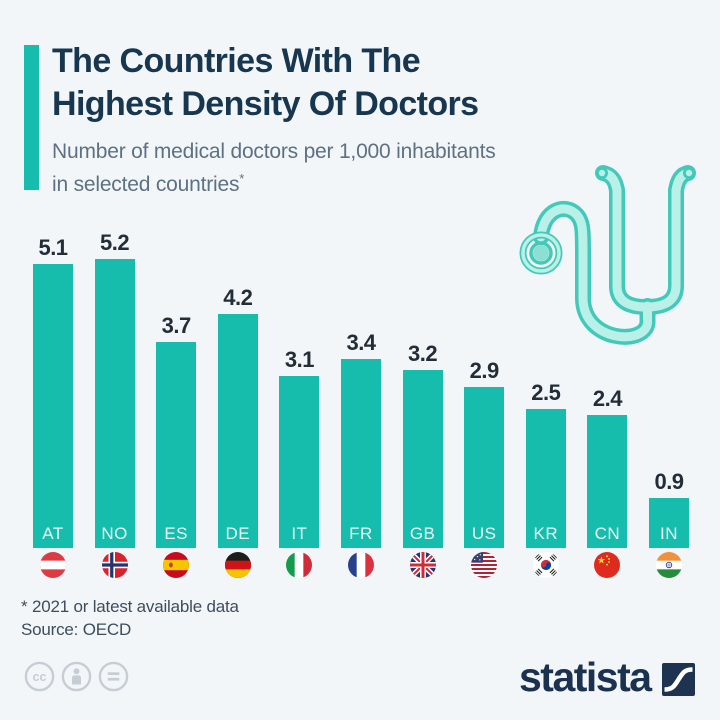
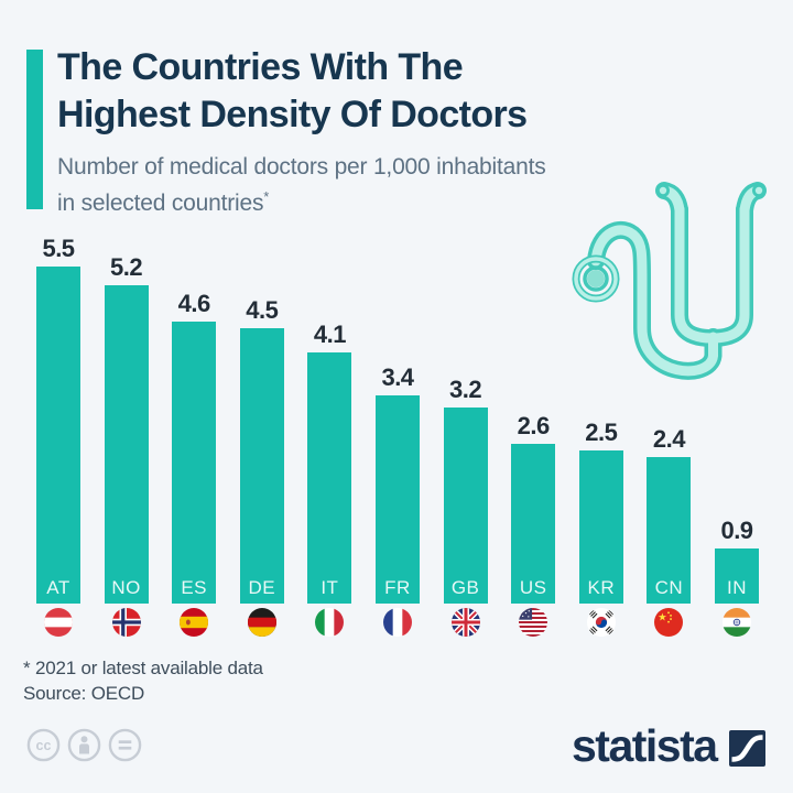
AT: 5.1 -> 5.5
ES: 3.7 -> 4.6
DE: 4.2 -> 4.5
IT: 3.1 -> 4.1
US: 2.9 -> 2.6
